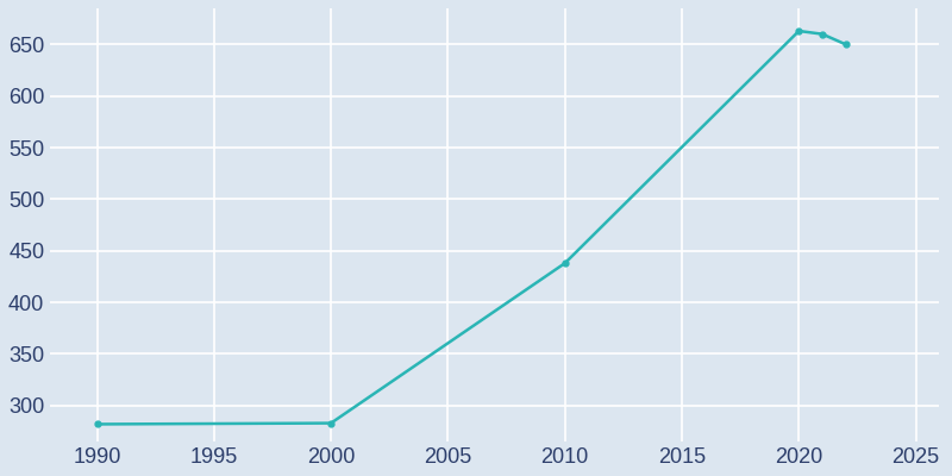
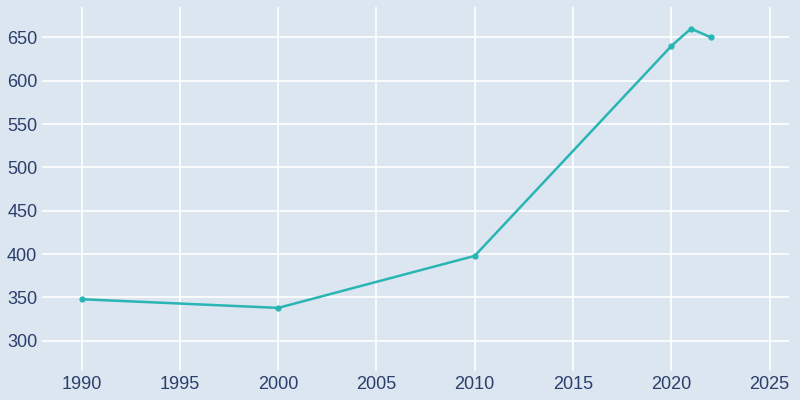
1990: 282 -> 348
2000: 283 -> 338
2010: 438 -> 398
2020: 663 -> 640
